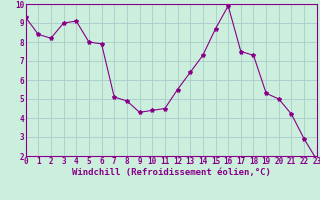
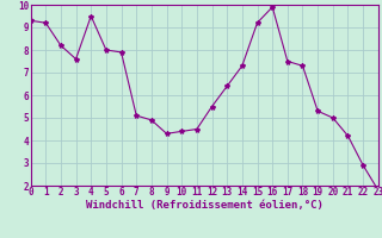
1: 8.4 -> 9.2
3: 9.0 -> 7.6
4: 9.1 -> 9.5
15: 8.7 -> 9.2
